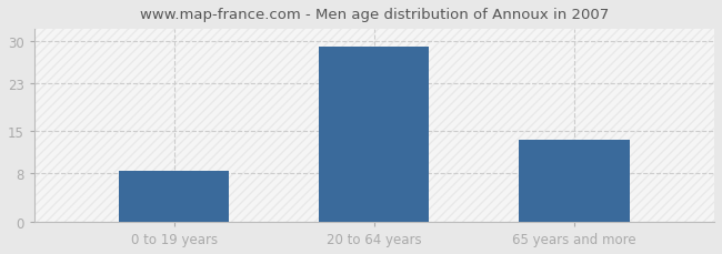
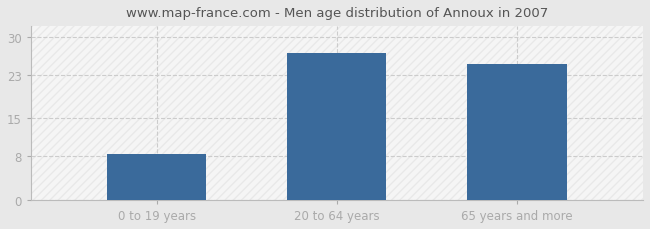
20 to 64 years: 29.0 -> 27.0
65 years and more: 13.5 -> 25.0
